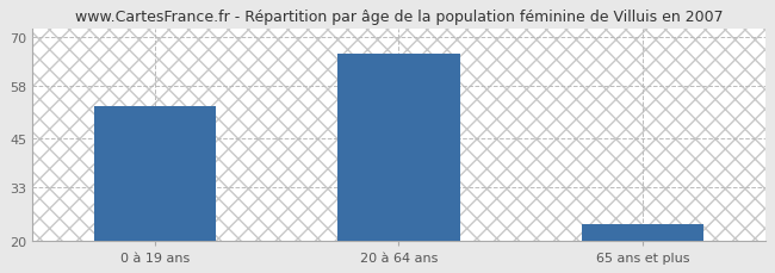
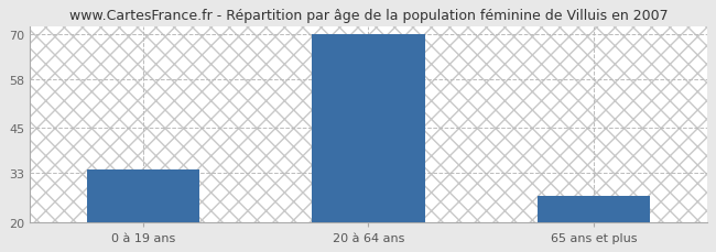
0 à 19 ans: 53 -> 34
20 à 64 ans: 66 -> 70
65 ans et plus: 24 -> 27
